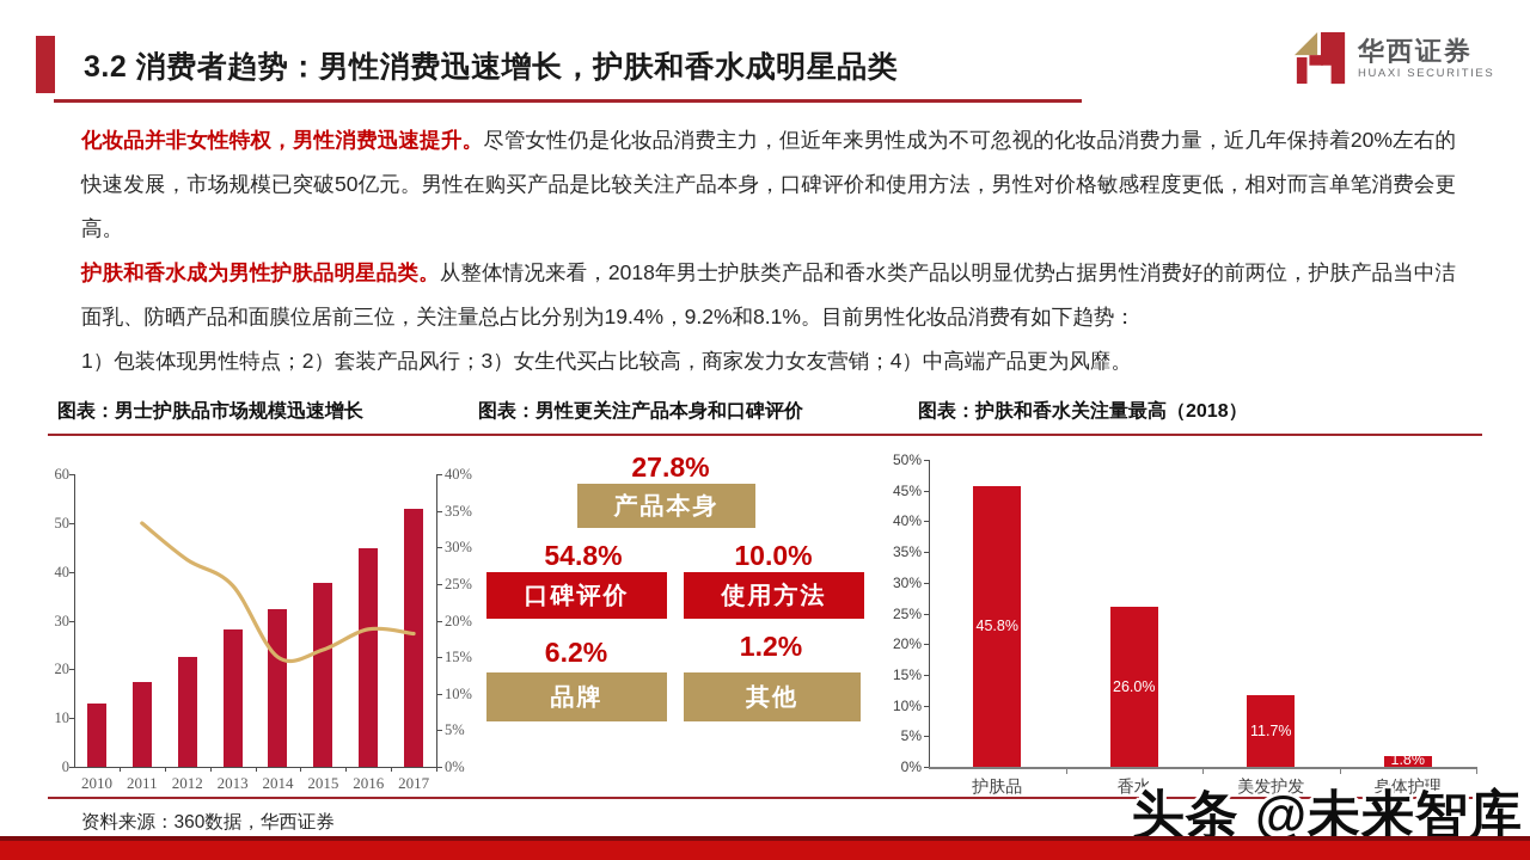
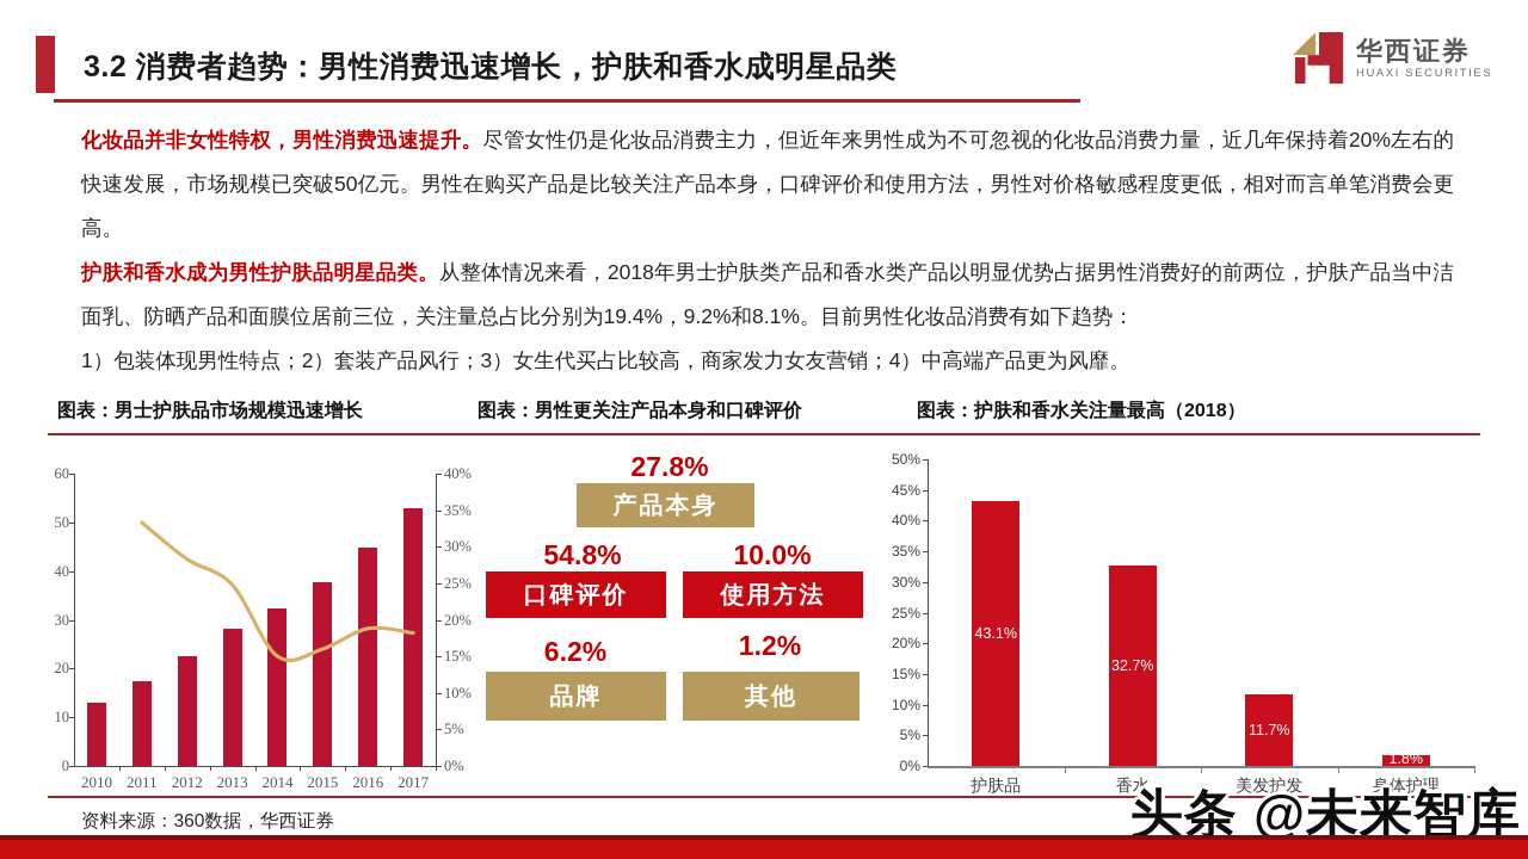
图表：护肤和香水关注量最高（2018）/护肤品: 45.8% -> 43.1%
图表：护肤和香水关注量最高（2018）/香水: 26.0% -> 32.7%
